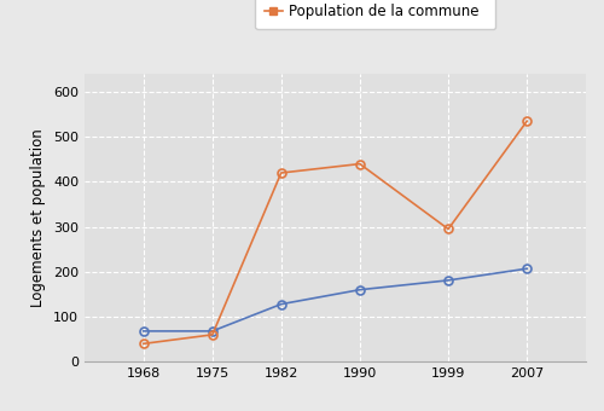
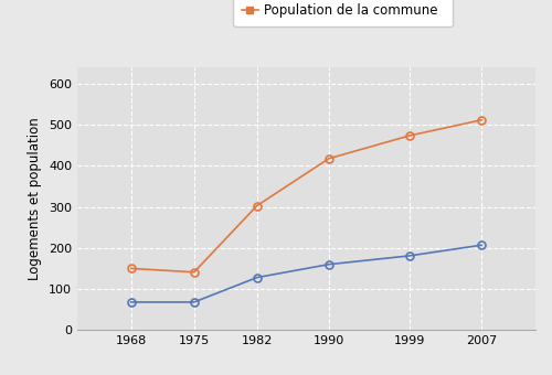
Population de la commune/1968: 40 -> 150
Population de la commune/1975: 60 -> 141
Population de la commune/1982: 420 -> 303
Population de la commune/1990: 440 -> 418
Population de la commune/1999: 295 -> 474
Population de la commune/2007: 535 -> 512
